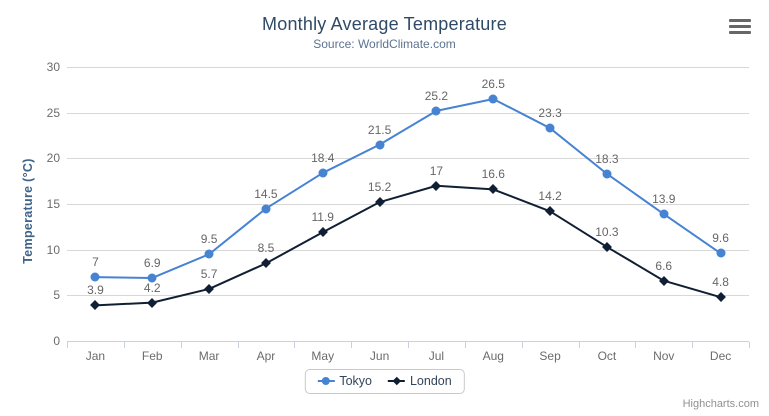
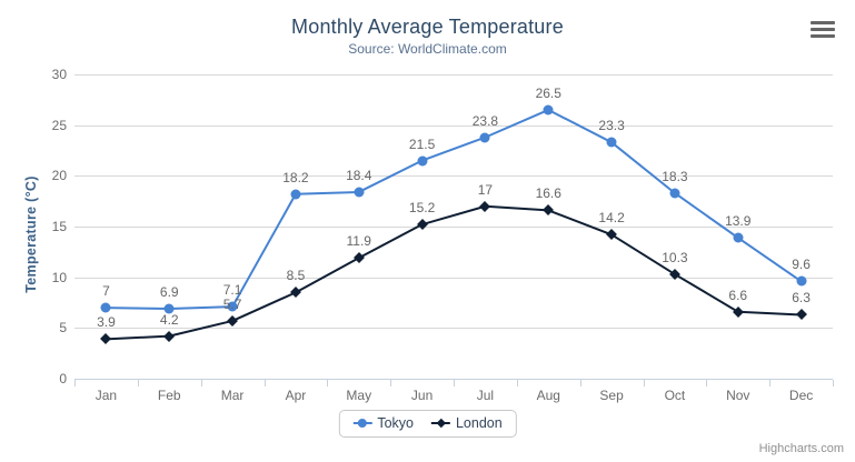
Tokyo/Mar: 9.5 -> 7.1
Tokyo/Apr: 14.5 -> 18.2
Tokyo/Jul: 25.2 -> 23.8
London/Dec: 4.8 -> 6.3
